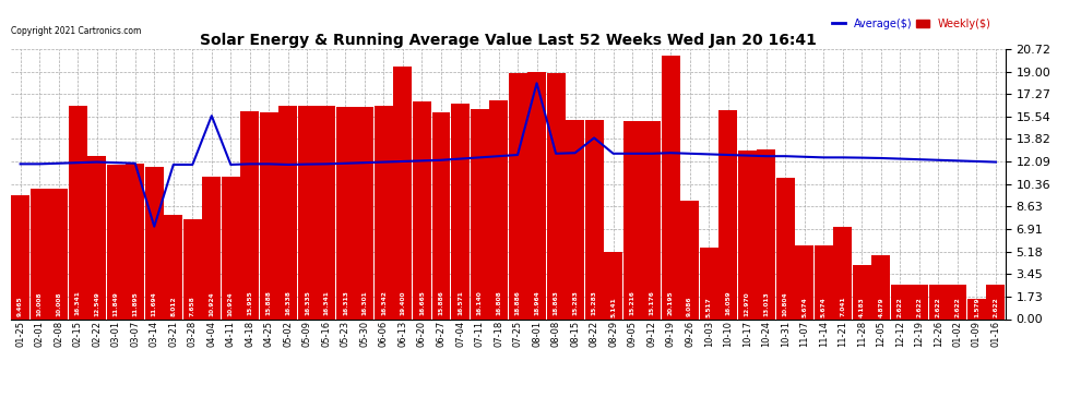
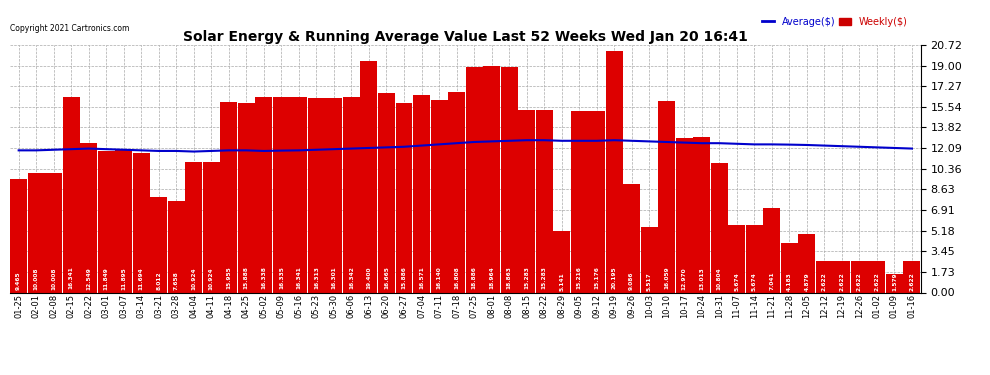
Average($)/03-14: 7.1 -> 11.9
Average($)/04-04: 15.6 -> 11.8
Average($)/08-01: 18.1 -> 12.7
Average($)/08-22: 13.9 -> 12.8
